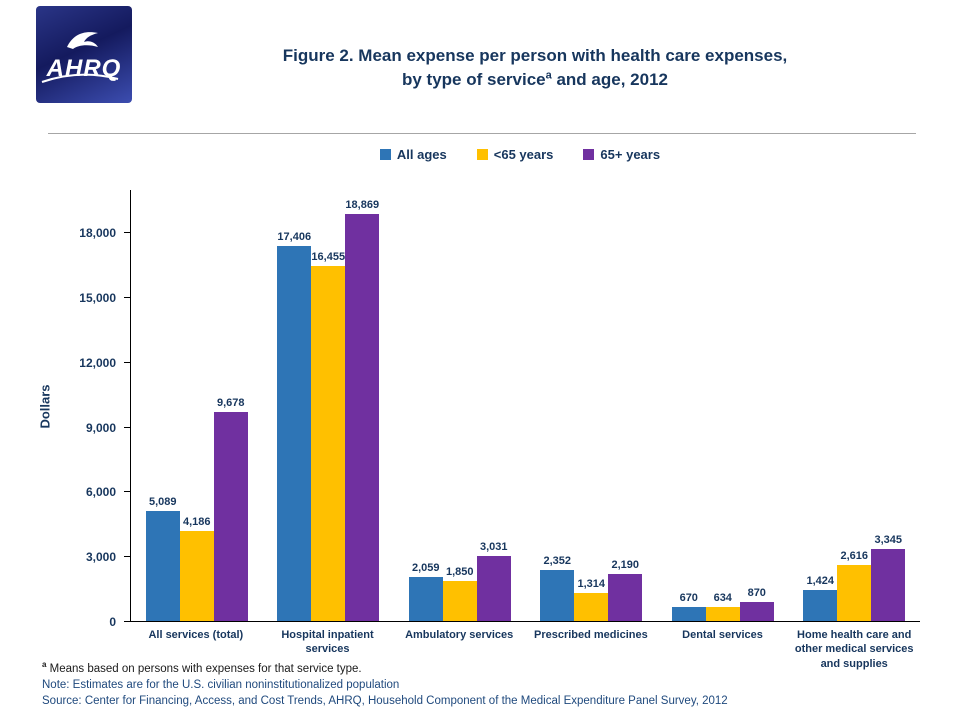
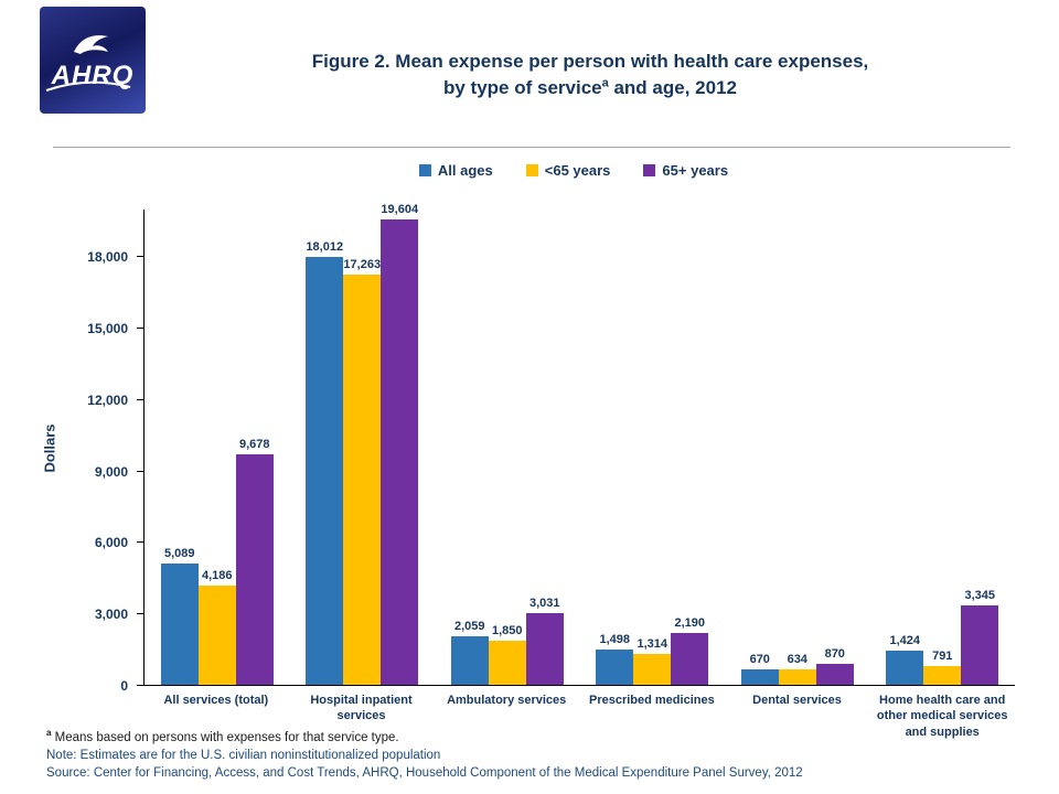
All ages/Hospital inpatient services: 17,406 -> 18,012
<65 years/Hospital inpatient services: 16,455 -> 17,263
65+ years/Hospital inpatient services: 18,869 -> 19,604
All ages/Prescribed medicines: 2,352 -> 1,498
<65 years/Home health care and other medical services and supplies: 2,616 -> 791
